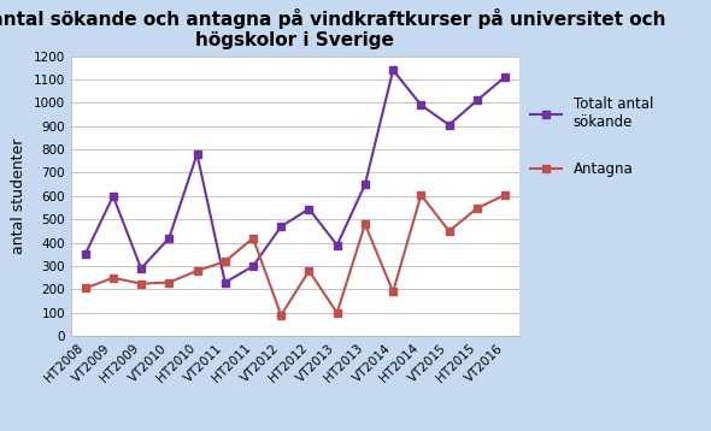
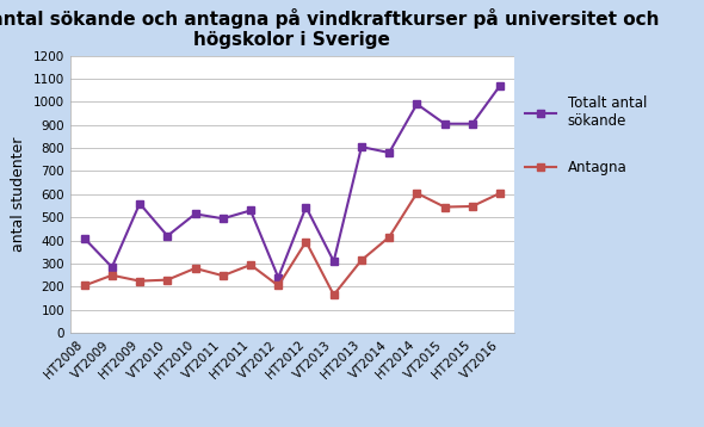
Totalt antal sökande/HT2008: 350 -> 410
Totalt antal sökande/VT2009: 600 -> 280
Totalt antal sökande/HT2009: 290 -> 560
Totalt antal sökande/HT2010: 780 -> 520
Totalt antal sökande/VT2011: 230 -> 500
Antagna/VT2011: 320 -> 250
Totalt antal sökande/HT2011: 300 -> 530
Antagna/HT2011: 420 -> 300
Totalt antal sökande/VT2012: 470 -> 240
Antagna/VT2012: 90 -> 200
Antagna/HT2012: 280 -> 400
Totalt antal sökande/VT2013: 390 -> 310
Antagna/VT2013: 100 -> 160
Totalt antal sökande/HT2013: 650 -> 800
Antagna/HT2013: 480 -> 320
Totalt antal sökande/VT2014: 1140 -> 780
Antagna/VT2014: 190 -> 420
Antagna/VT2015: 450 -> 540
Totalt antal sökande/HT2015: 1010 -> 900
Totalt antal sökande/VT2016: 1110 -> 1070
